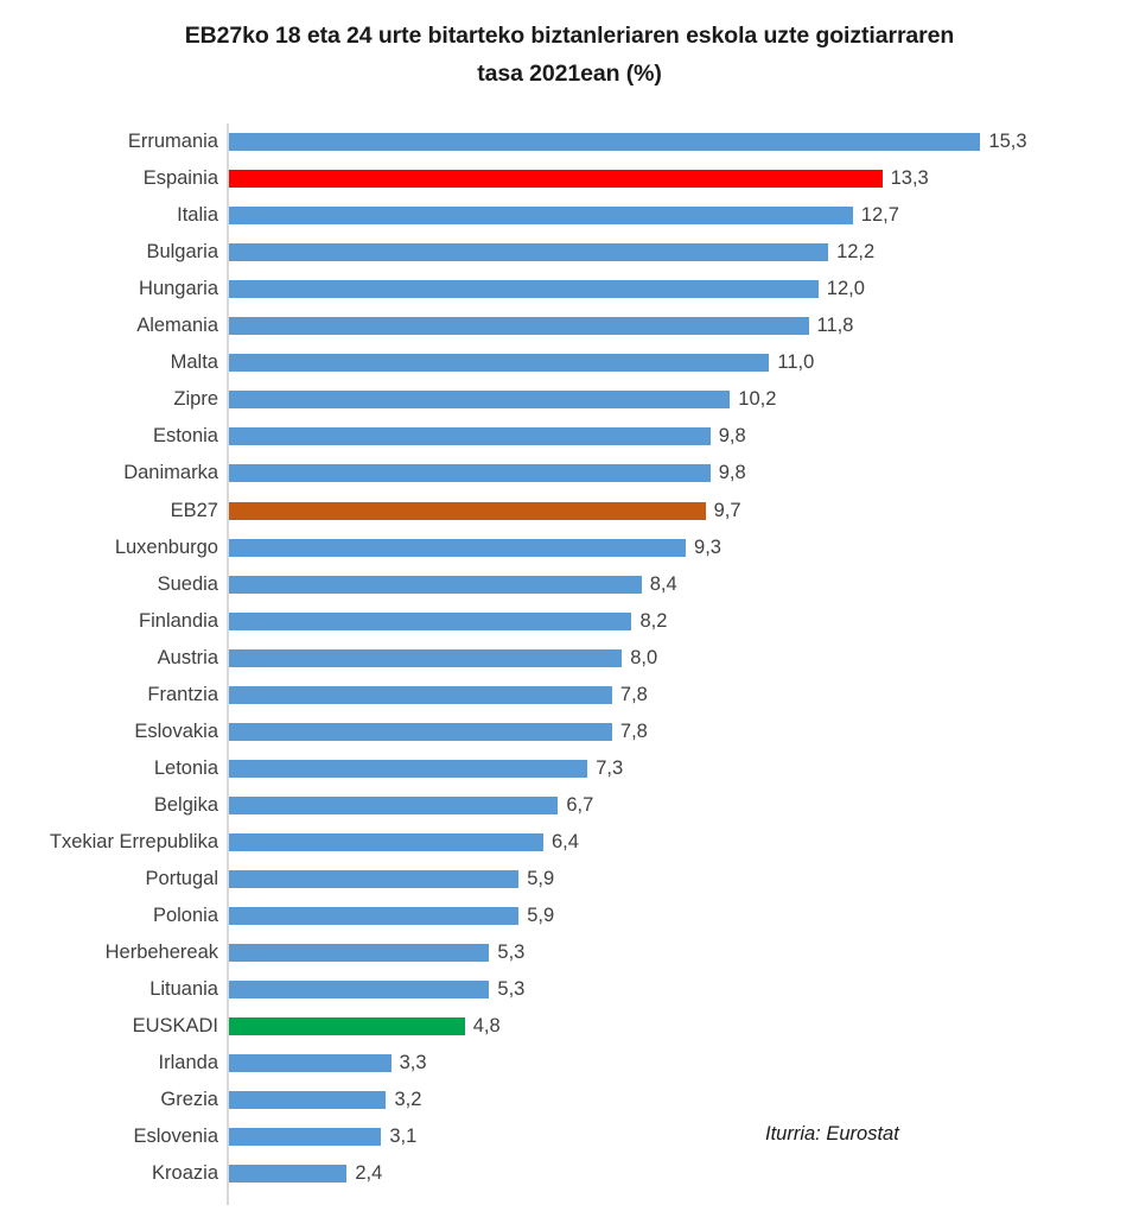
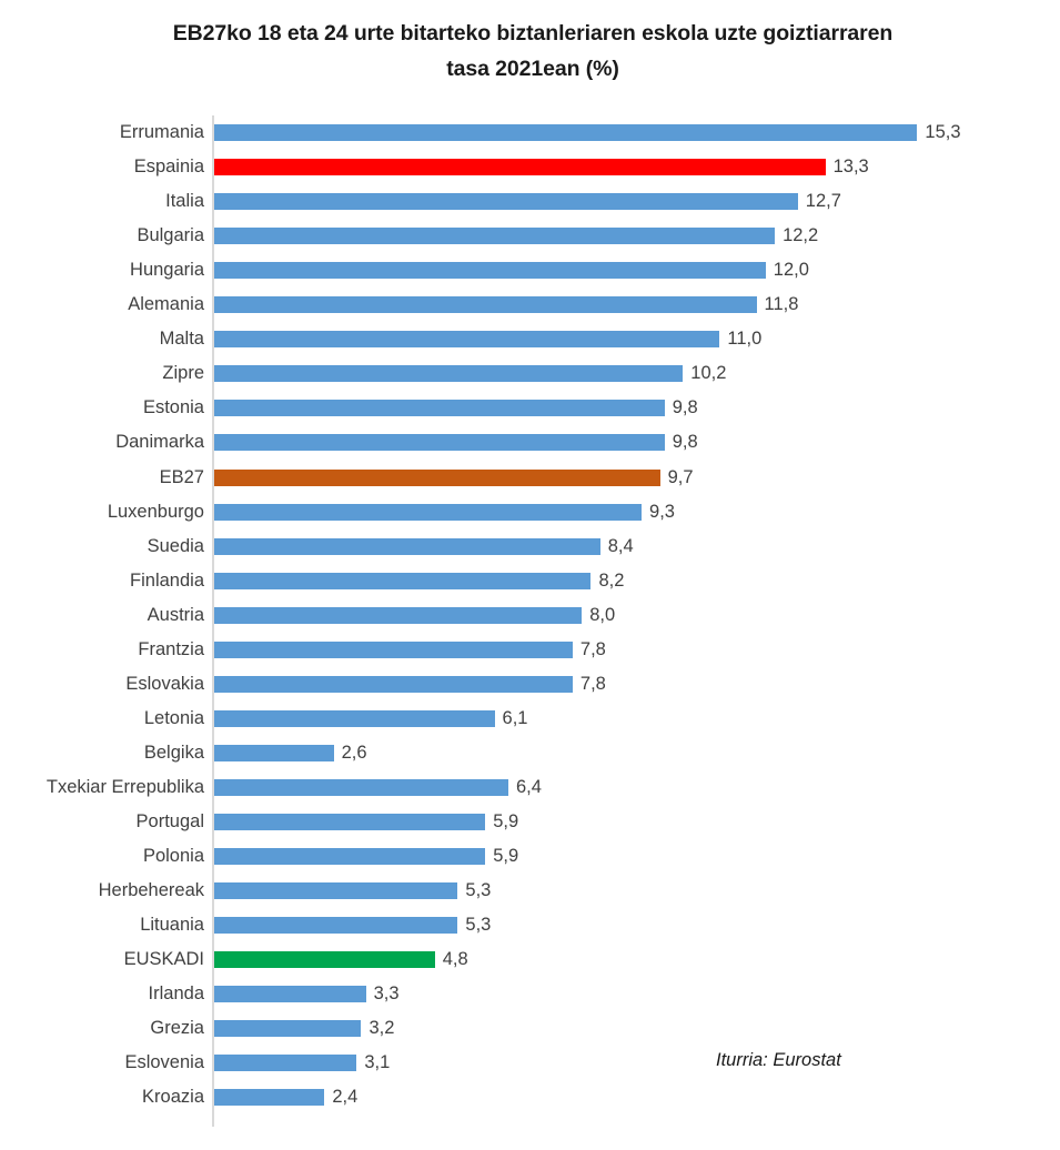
Letonia: 7,3 -> 6,1
Belgika: 6,7 -> 2,6
